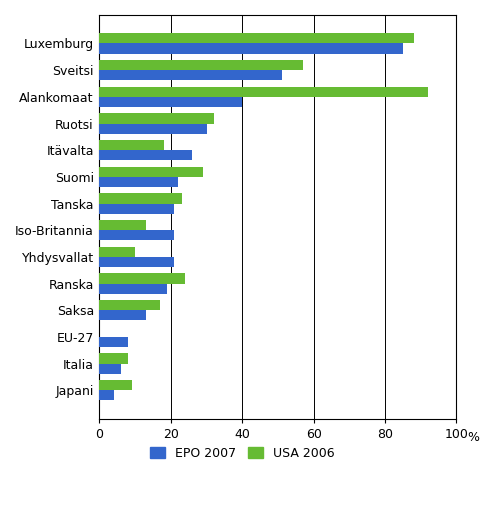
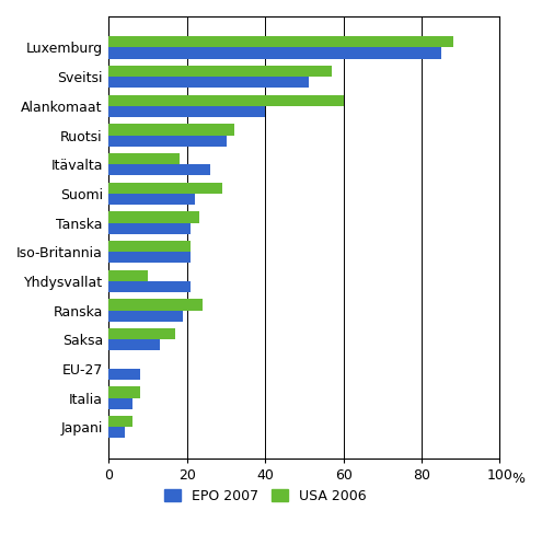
USA 2006/Alankomaat: 92 -> 60
USA 2006/Iso-Britannia: 13 -> 21
USA 2006/Japani: 9 -> 6
